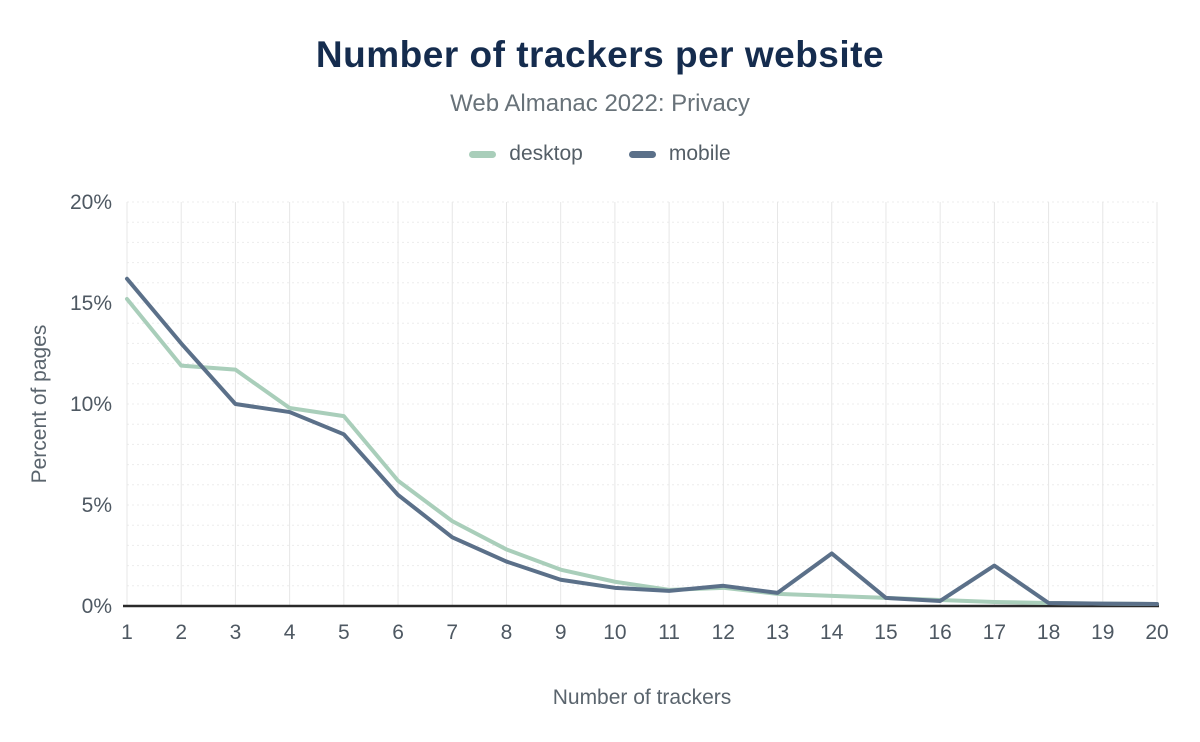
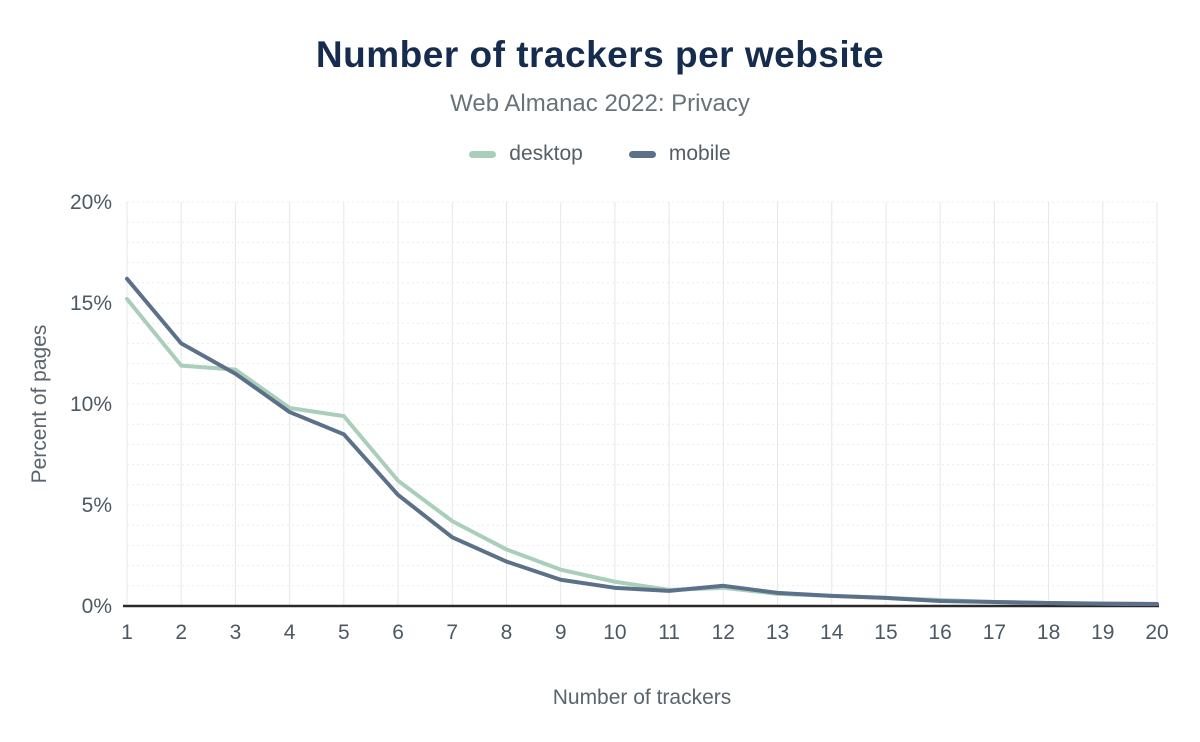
mobile/3: 10.0% -> 11.5%
mobile/14: 2.6% -> 0.5%
mobile/17: 2.0% -> 0.2%
